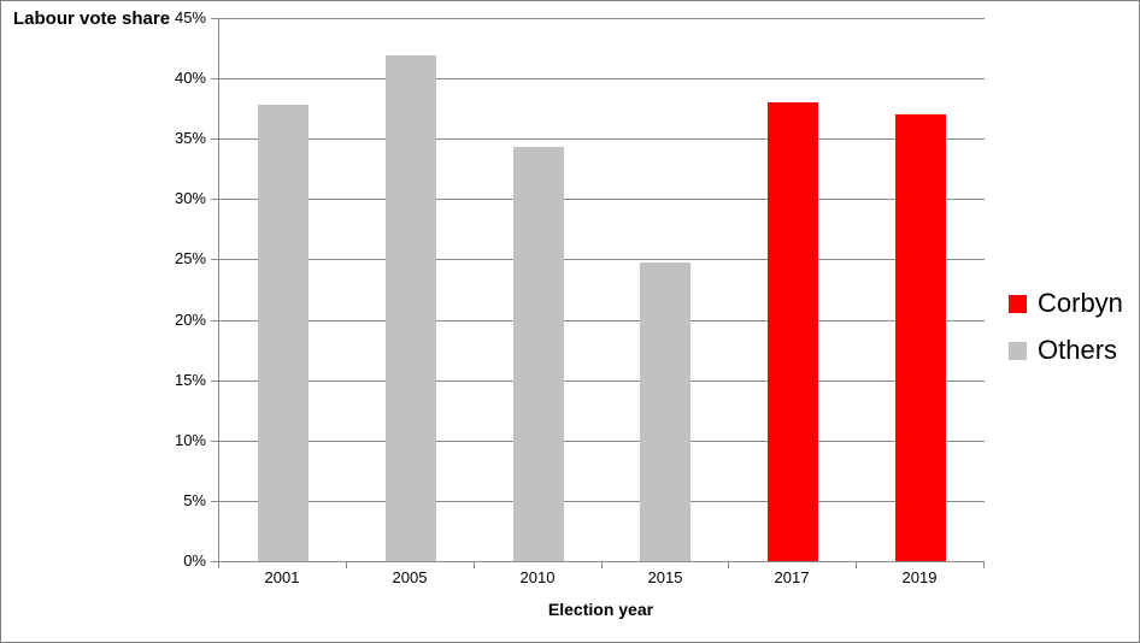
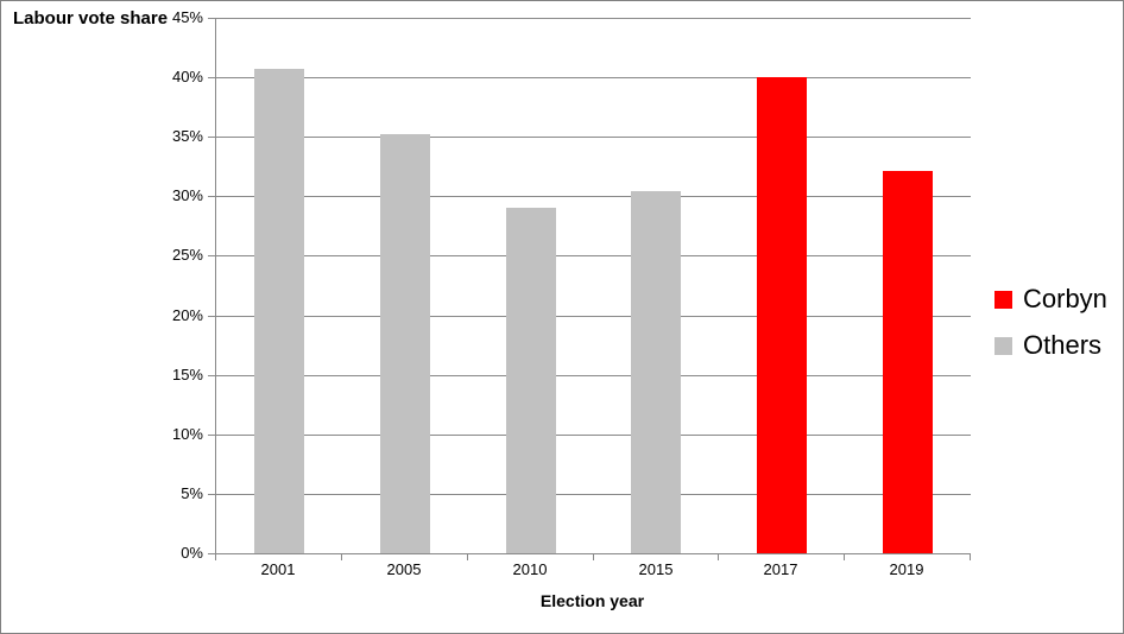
2001: 37.8% -> 40.7%
2005: 41.9% -> 35.2%
2010: 34.3% -> 29.0%
2015: 24.7% -> 30.4%
2017: 38.0% -> 40.0%
2019: 37.0% -> 32.1%
